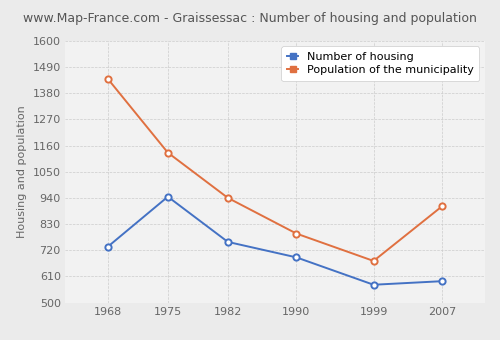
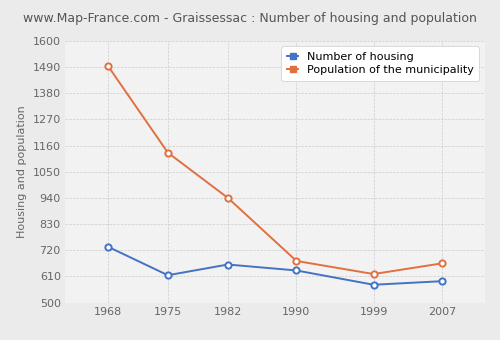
Population of the municipality/1968: 1440 -> 1495
Number of housing/1975: 945 -> 615
Number of housing/1982: 755 -> 660
Number of housing/1990: 690 -> 635
Population of the municipality/1990: 790 -> 675
Population of the municipality/1999: 675 -> 620
Population of the municipality/2007: 905 -> 665
